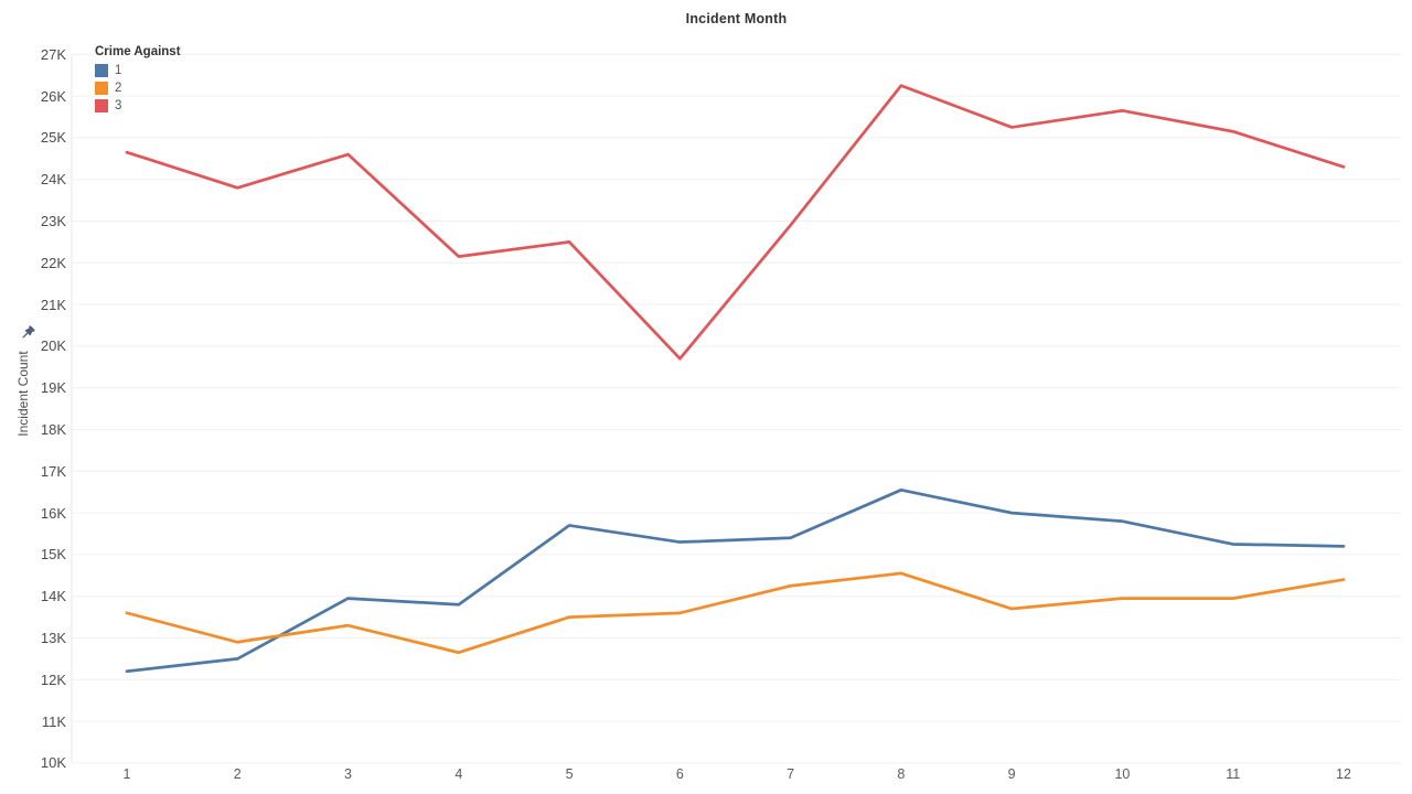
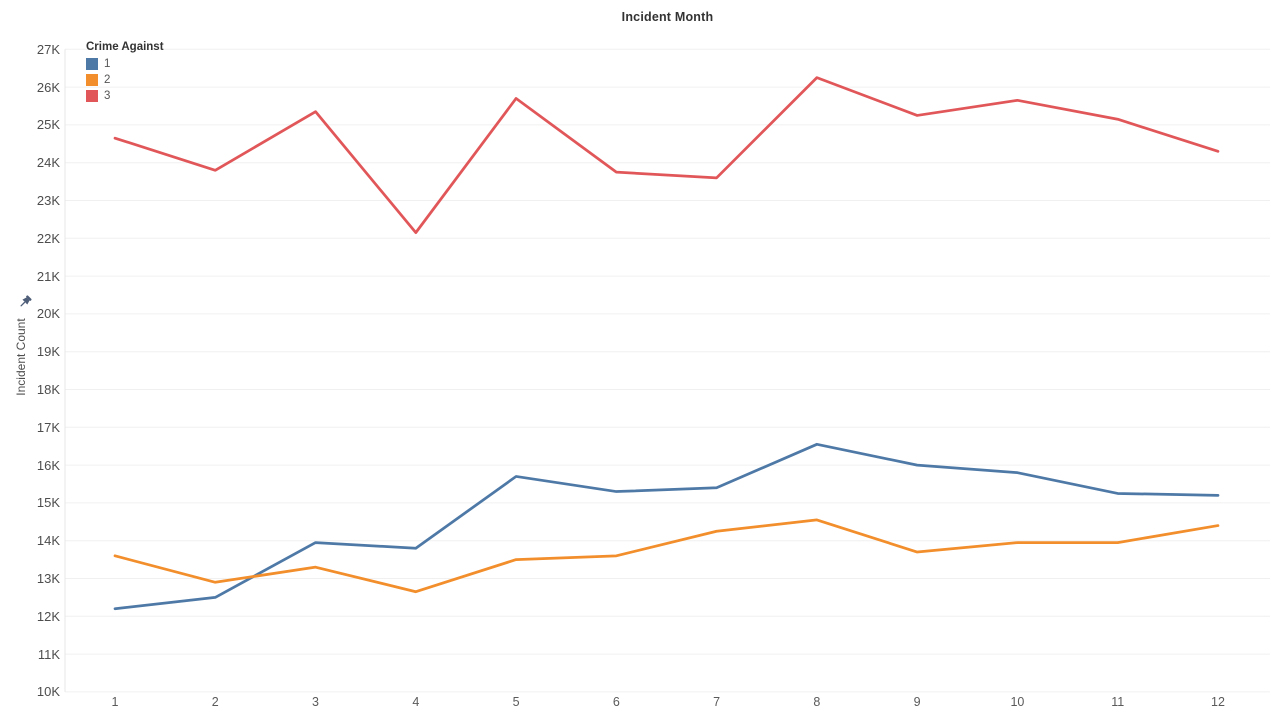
3/3: 24.6K -> 25.4K
3/5: 22.5K -> 25.7K
3/6: 19.7K -> 23.8K
3/7: 22.9K -> 23.6K
